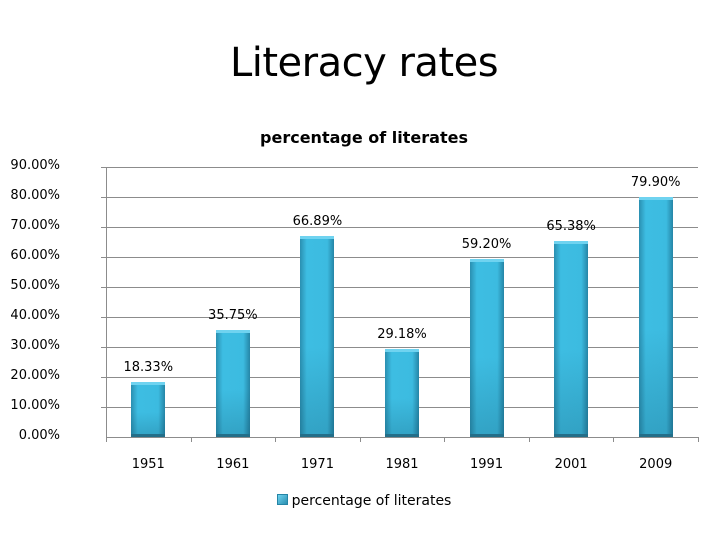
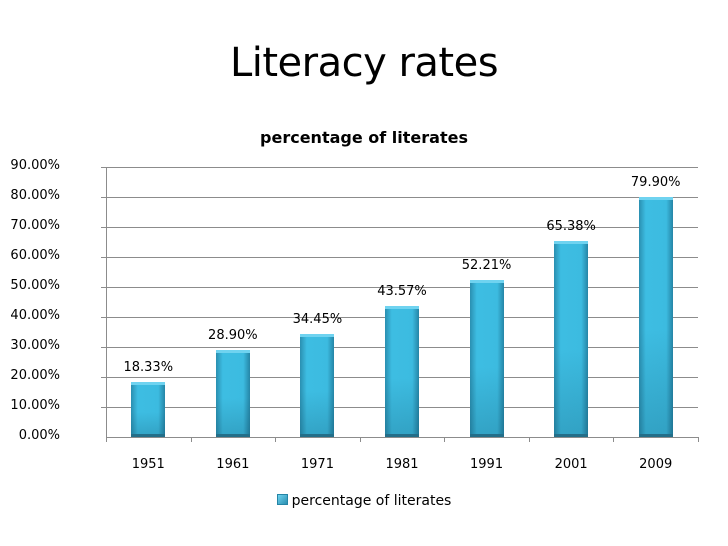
1961: 35.75% -> 28.90%
1971: 66.89% -> 34.45%
1981: 29.18% -> 43.57%
1991: 59.20% -> 52.21%
